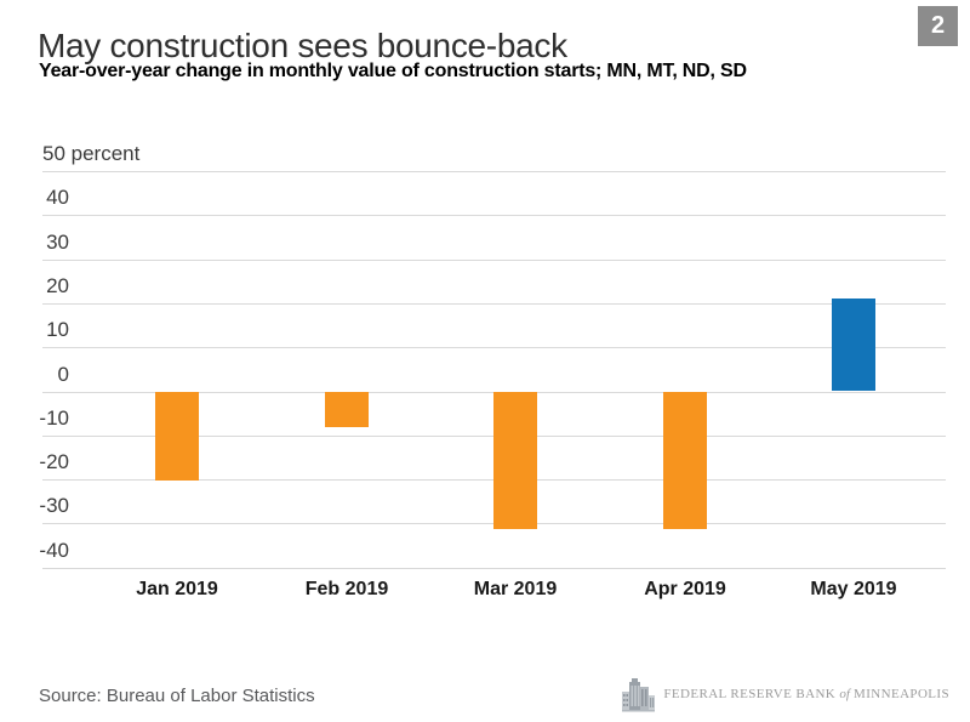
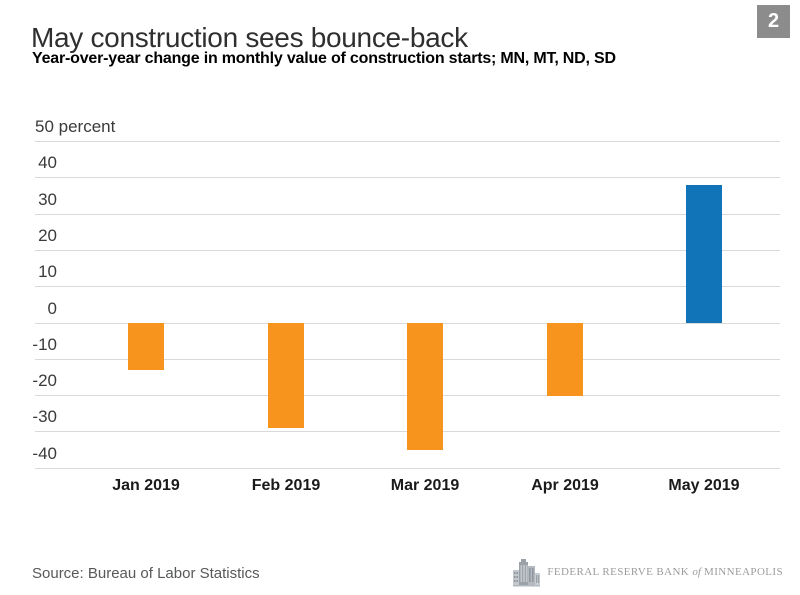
Jan 2019: -20 -> -13
Feb 2019: -8 -> -29
Mar 2019: -31 -> -35
Apr 2019: -31 -> -20
May 2019: 21 -> 38
